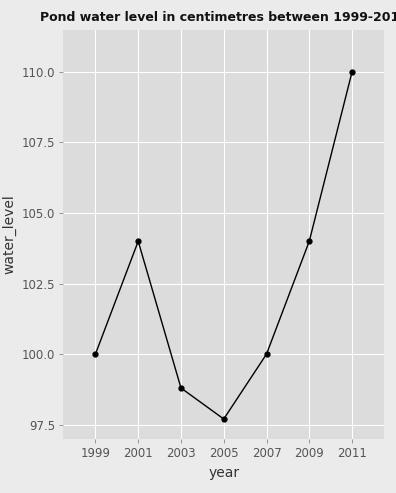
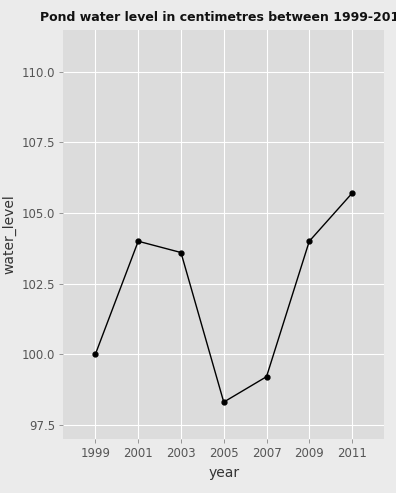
2003: 98.8 -> 103.6
2005: 97.7 -> 98.3
2007: 100.0 -> 99.2
2011: 110.0 -> 105.7
